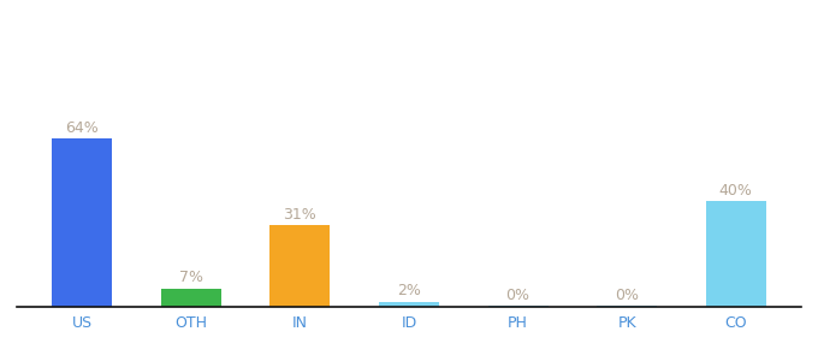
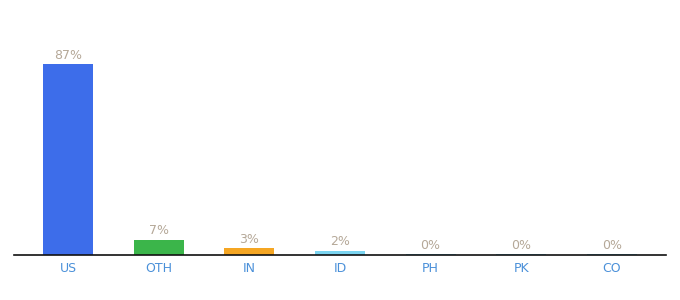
US: 64% -> 87%
IN: 31% -> 3%
CO: 40% -> 0%
